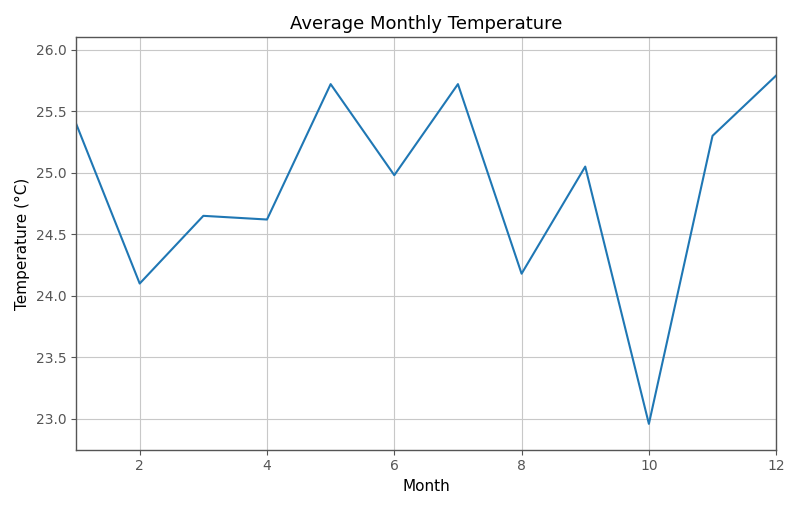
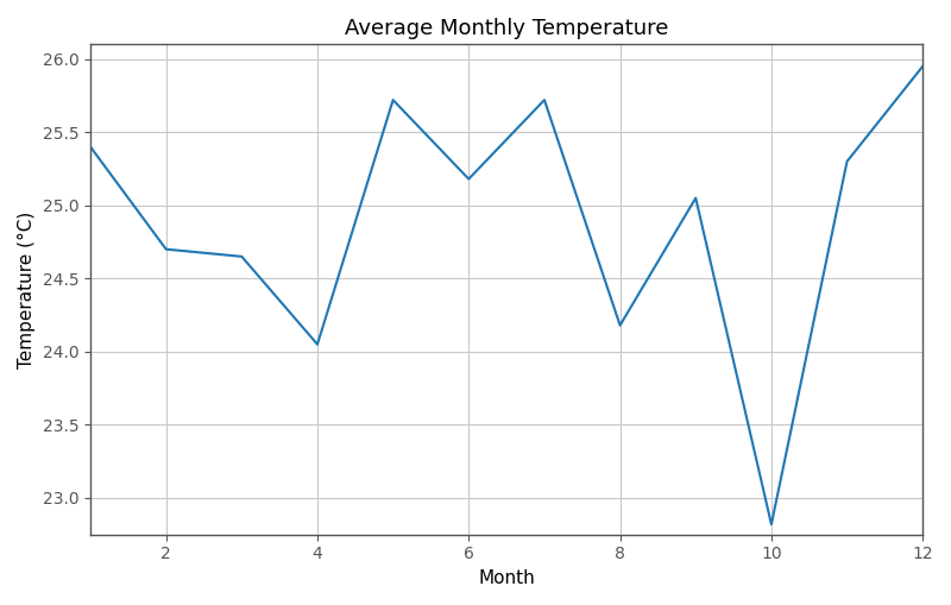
2: 24.10 -> 24.70
4: 24.62 -> 24.05
6: 24.98 -> 25.18
10: 22.96 -> 22.82
12: 25.79 -> 25.95
